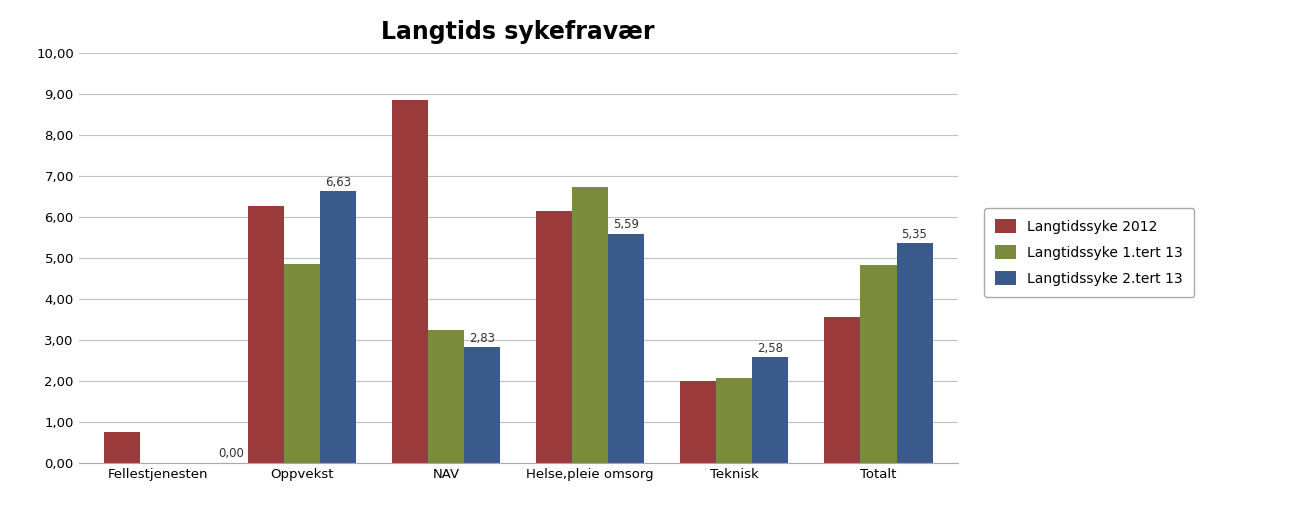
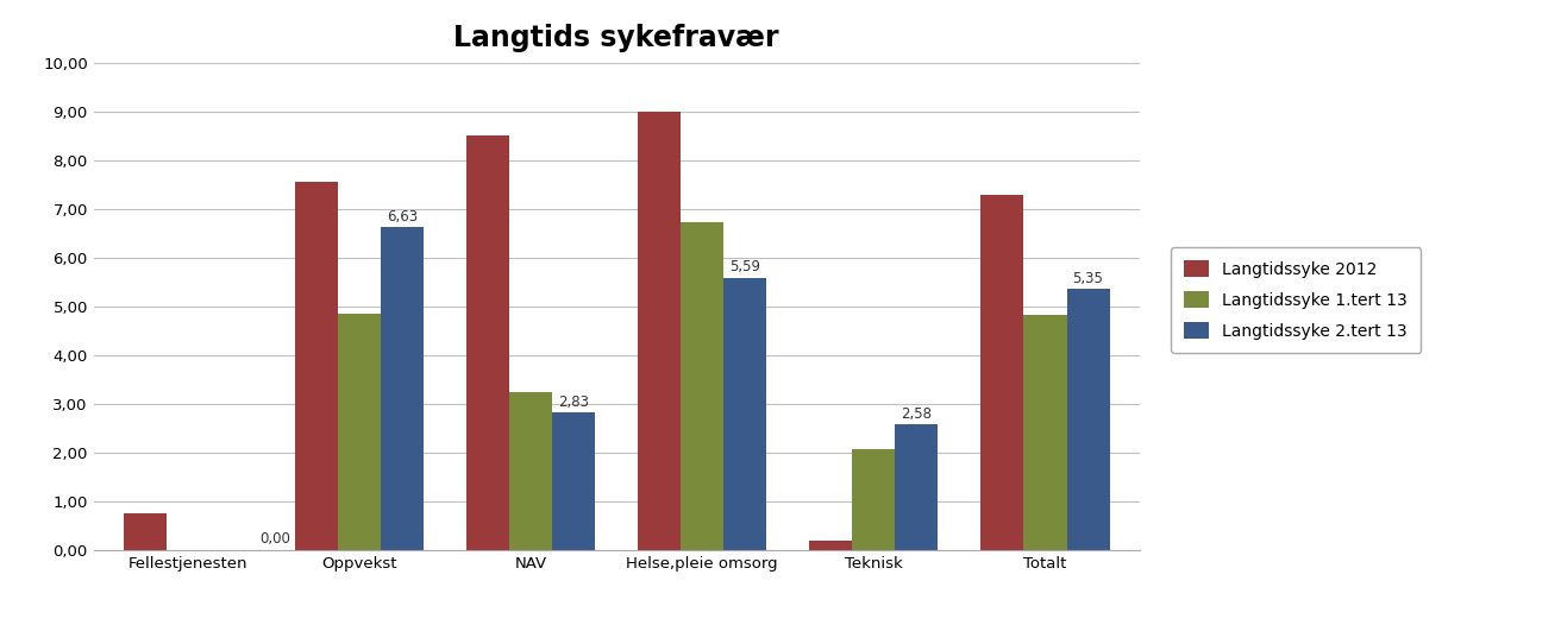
Langtidssyke 2012/Oppvekst: 6,25 -> 7,55
Langtidssyke 2012/NAV: 8,85 -> 8,50
Langtidssyke 2012/Helse,pleie omsorg: 6,15 -> 9,00
Langtidssyke 2012/Teknisk: 2,00 -> 0,18
Langtidssyke 2012/Totalt: 3,55 -> 7,28
